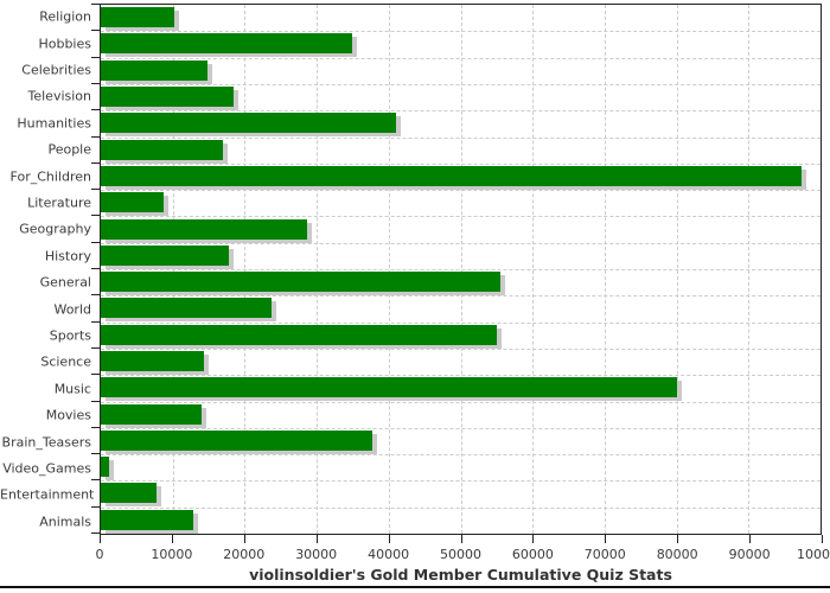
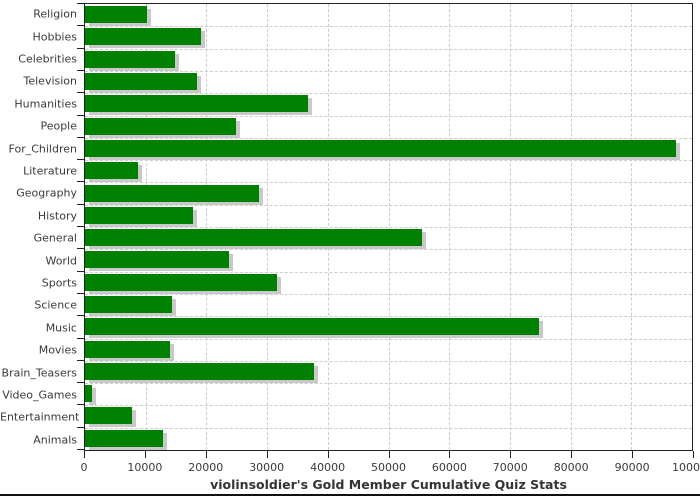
Hobbies: 35000 -> 19000
Humanities: 41000 -> 37000
People: 17000 -> 25000
Sports: 55000 -> 32000
Music: 80000 -> 75000
